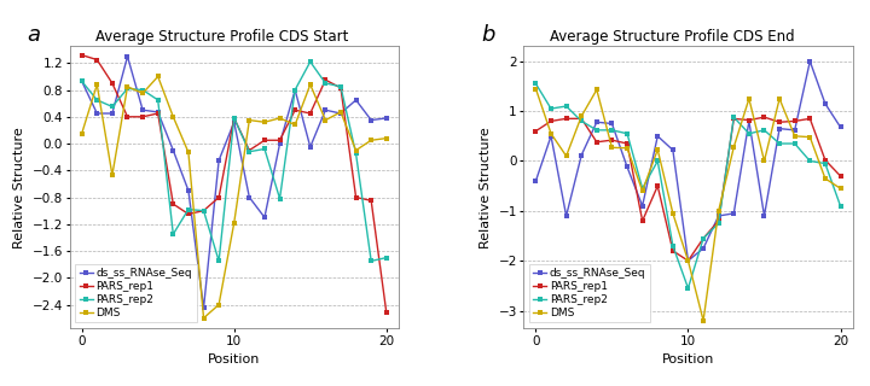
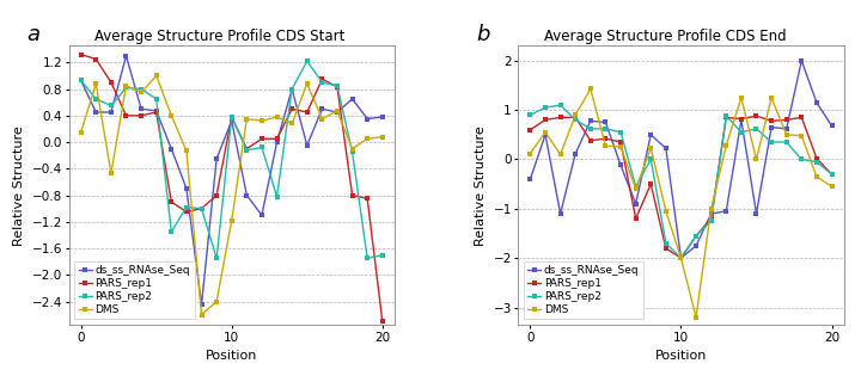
Average Structure Profile CDS Start/PARS_rep1/20: -2.52 -> -2.70
Average Structure Profile CDS End/PARS_rep2/0: 1.55 -> 0.90
Average Structure Profile CDS End/DMS/0: 1.45 -> 0.12
Average Structure Profile CDS End/PARS_rep2/10: -2.55 -> -2.00
Average Structure Profile CDS End/PARS_rep2/20: -0.90 -> -0.30
